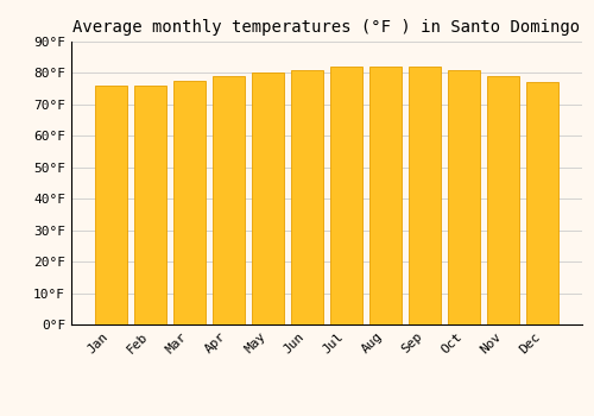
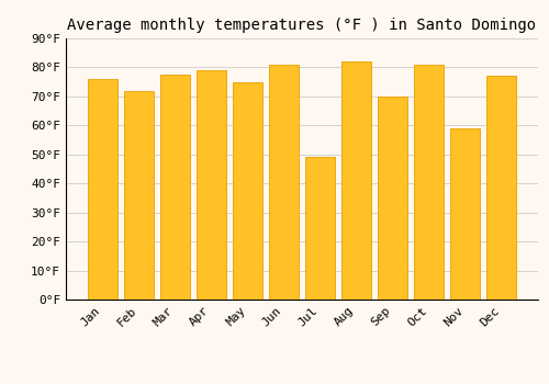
Feb: 76.0°F -> 72.0°F
May: 80.0°F -> 75.0°F
Jul: 82.0°F -> 49.0°F
Sep: 82.0°F -> 70.0°F
Nov: 79.0°F -> 59.0°F
